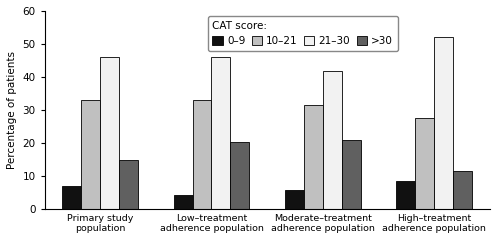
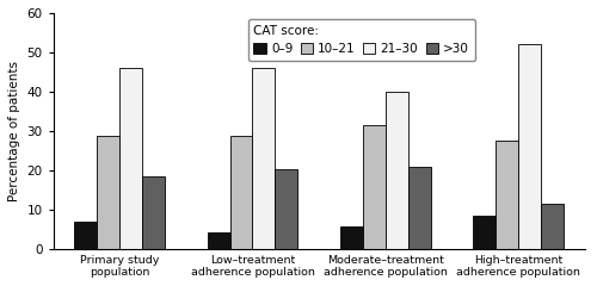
10–21/Primary study population: 33.0 -> 29.0
>30/Primary study population: 15.0 -> 18.5
10–21/Low–treatment adherence population: 33.0 -> 29.0
21–30/Moderate–treatment adherence population: 42 -> 40
